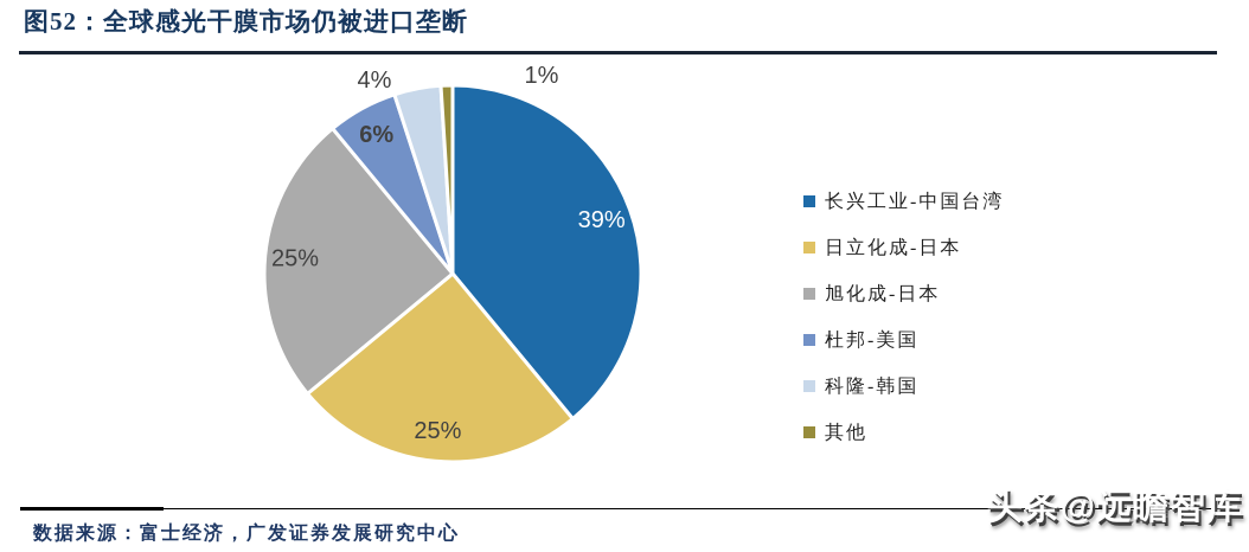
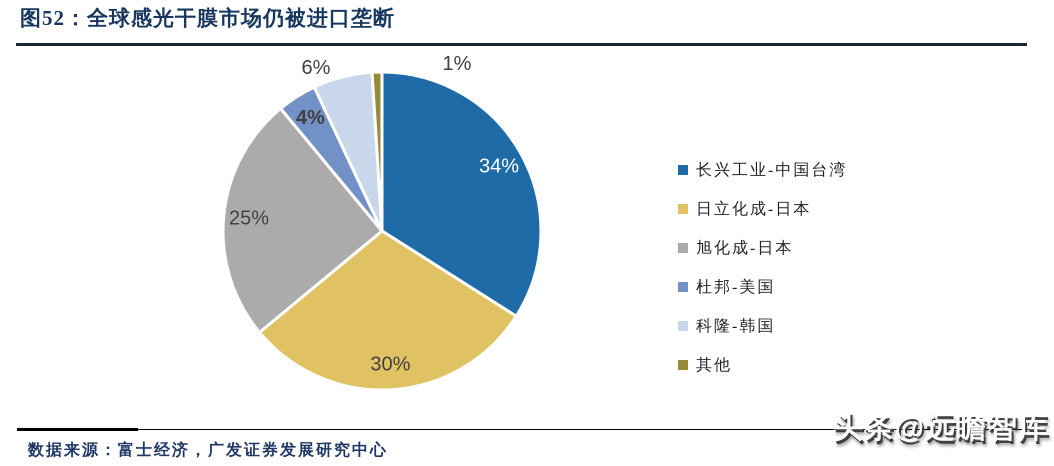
长兴工业-中国台湾: 39% -> 34%
日立化成-日本: 25% -> 30%
杜邦-美国: 6% -> 4%
科隆-韩国: 4% -> 6%
